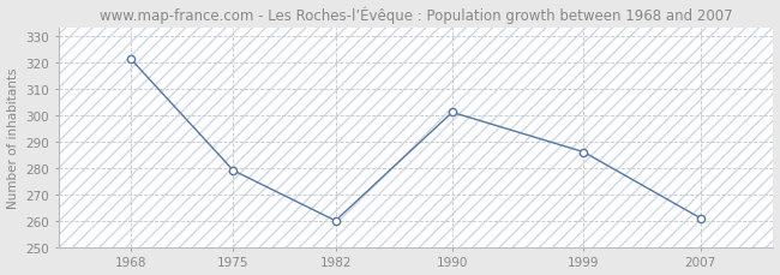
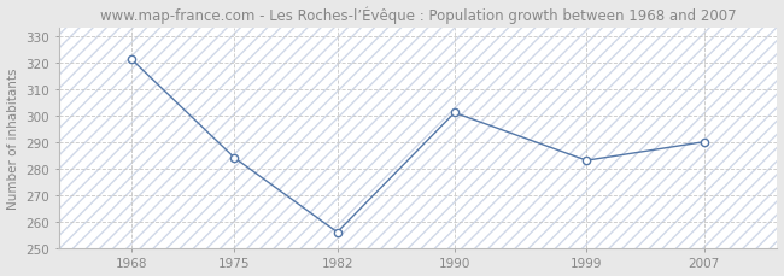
1975: 279 -> 284
1982: 260 -> 256
1999: 286 -> 283
2007: 261 -> 290
